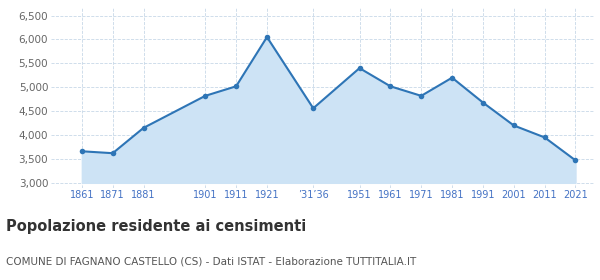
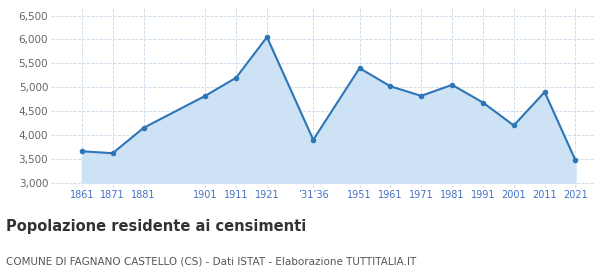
1911: 5,020 -> 5,200
’31’36: 4,560 -> 3,900
1981: 5,200 -> 5,050
2011: 3,950 -> 4,900
